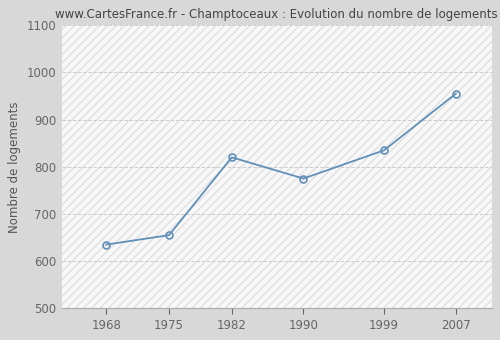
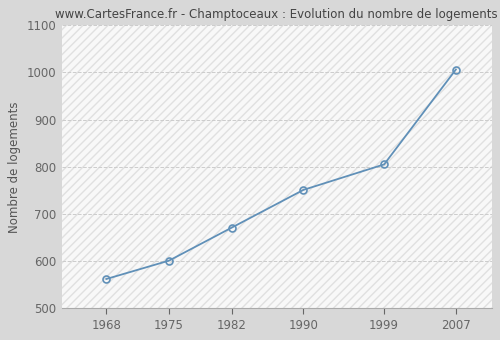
1968: 635 -> 562
1975: 655 -> 601
1982: 820 -> 671
1990: 775 -> 751
1999: 835 -> 805
2007: 955 -> 1006
